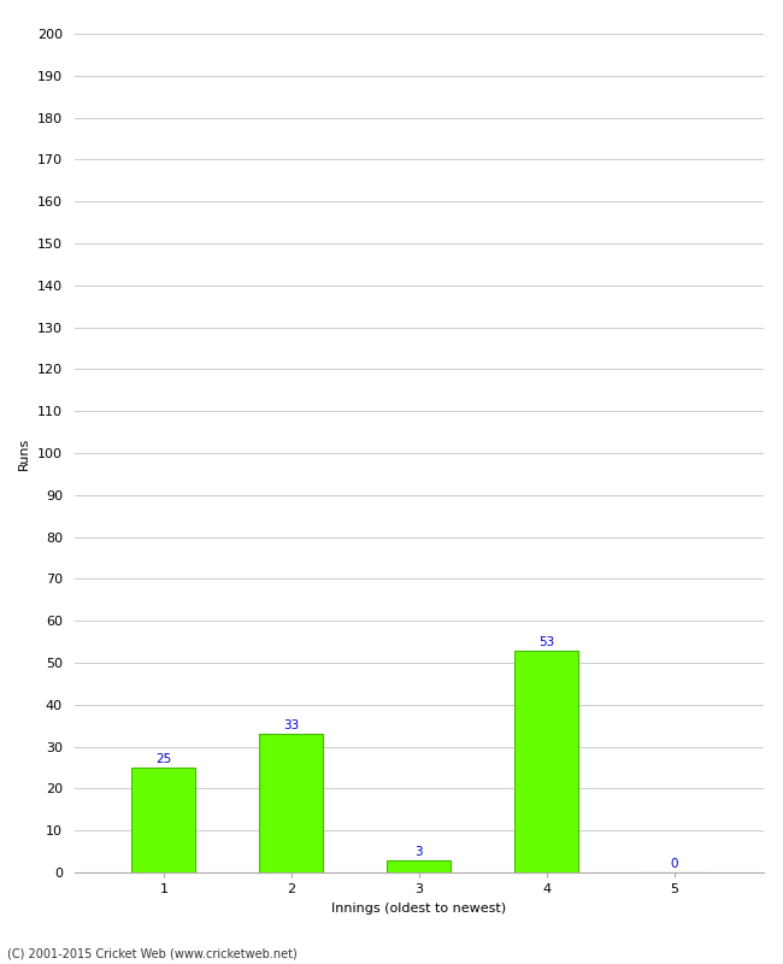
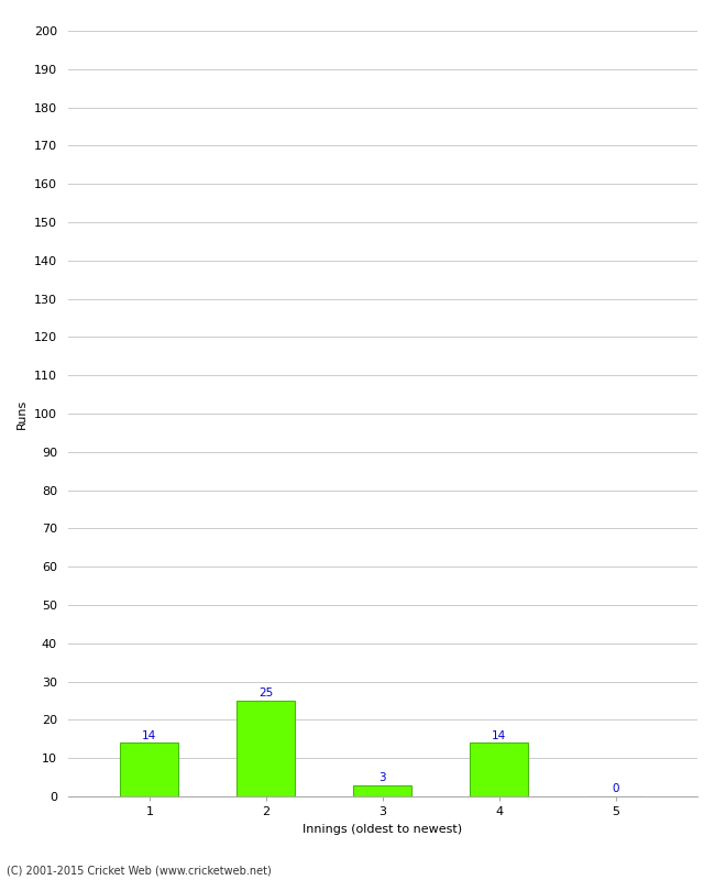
1: 25 -> 14
2: 33 -> 25
4: 53 -> 14
